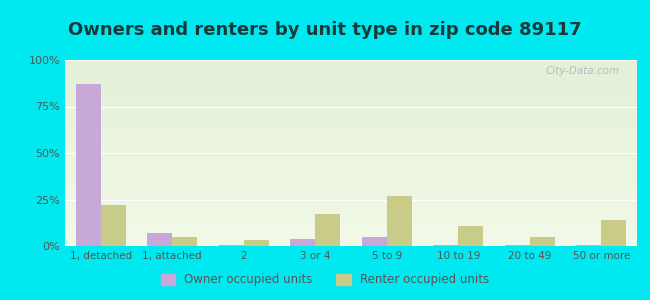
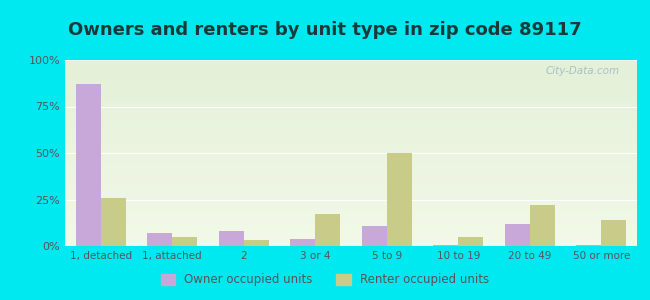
Renter occupied units/1, detached: 22% -> 26%
Owner occupied units/2: 0% -> 8%
Owner occupied units/5 to 9: 5% -> 11%
Renter occupied units/5 to 9: 27% -> 50%
Renter occupied units/10 to 19: 11% -> 5%
Owner occupied units/20 to 49: 0% -> 12%
Renter occupied units/20 to 49: 5% -> 22%
